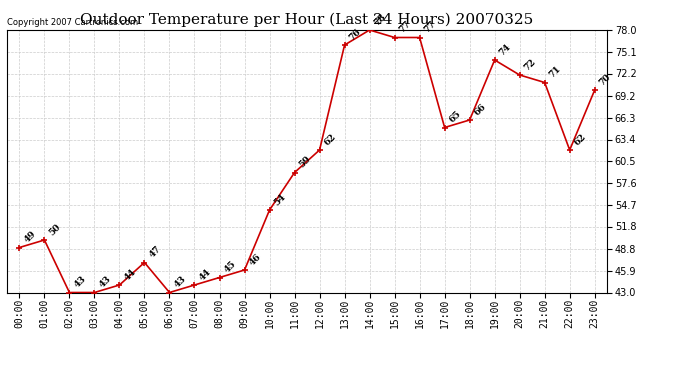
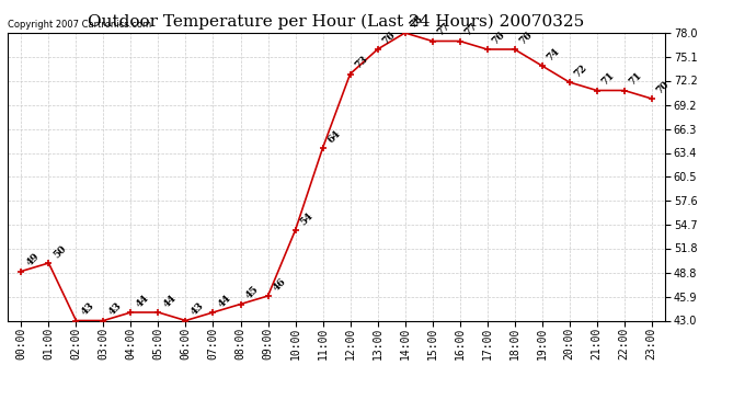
05:00: 47 -> 44
11:00: 59 -> 64
12:00: 62 -> 73
17:00: 65 -> 76
18:00: 66 -> 76
22:00: 62 -> 71
